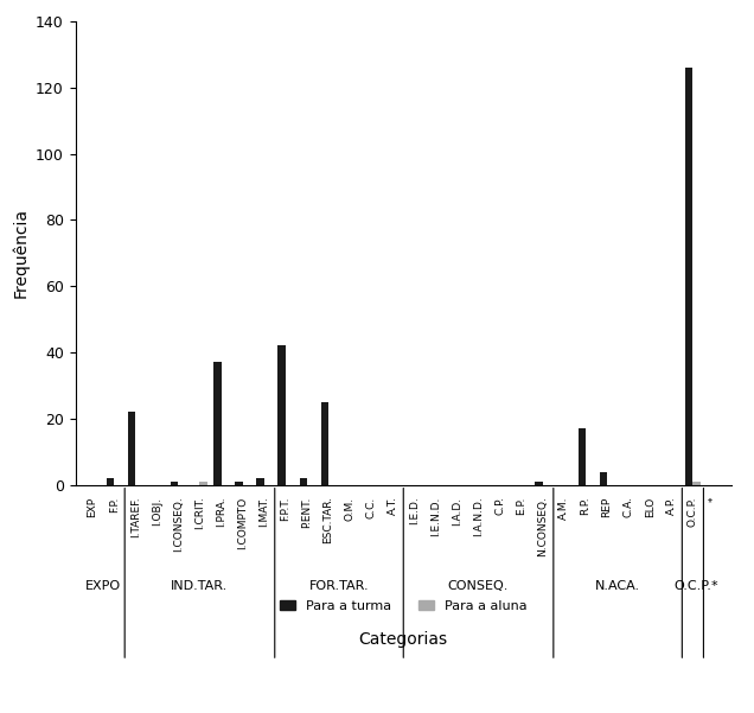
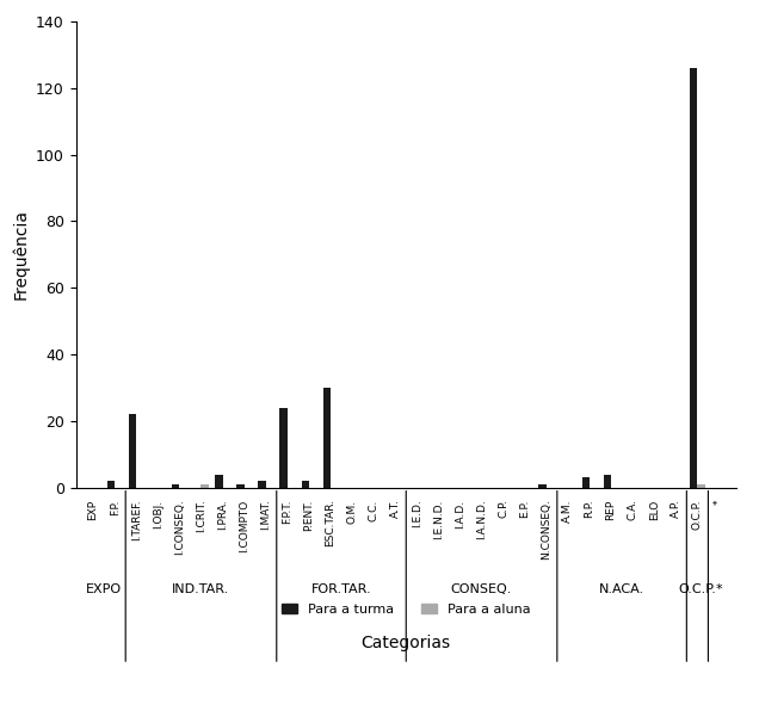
Para a turma/I.PRA.: 37 -> 4
Para a turma/F.P.T.: 42 -> 24
Para a turma/ESC.TAR.: 25 -> 30
Para a turma/R.P.: 17 -> 3
